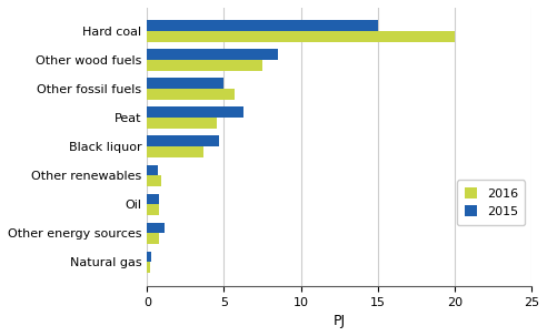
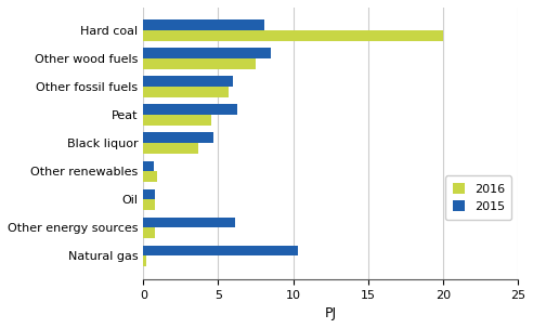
2015/Hard coal: 15.0 -> 8.1
2015/Other fossil fuels: 5.0 -> 6.0
2015/Other energy sources: 1.1 -> 6.1
2015/Natural gas: 0.3 -> 10.3
